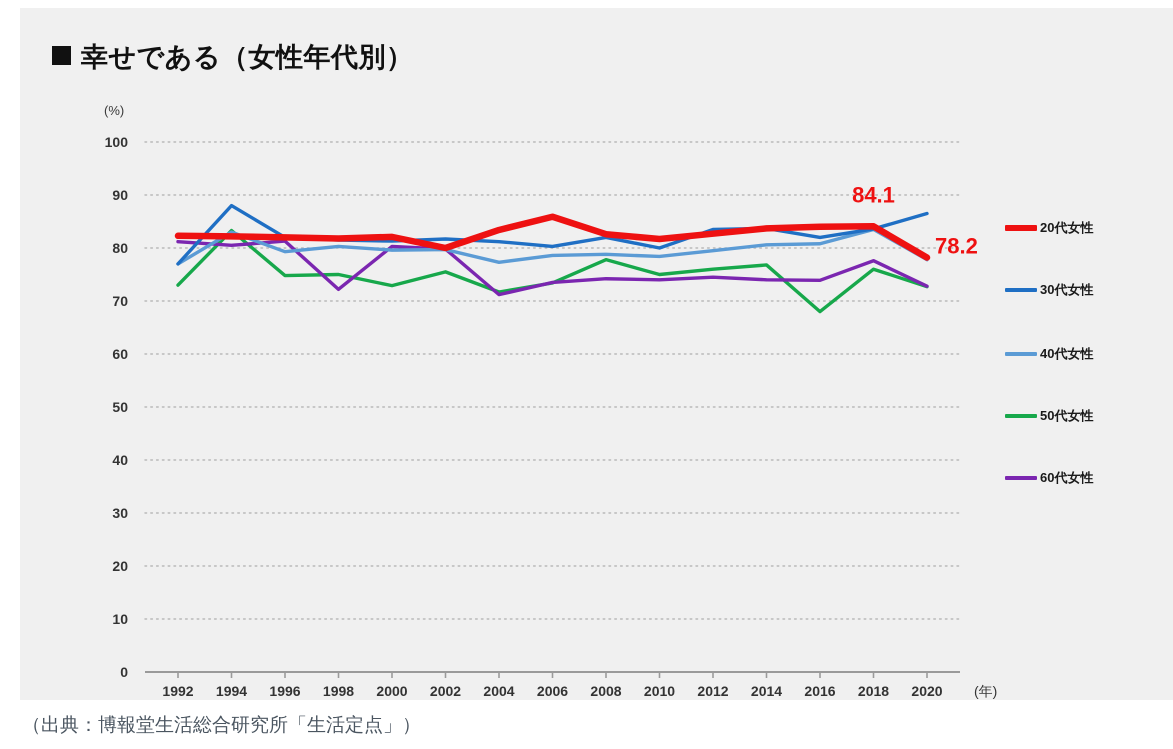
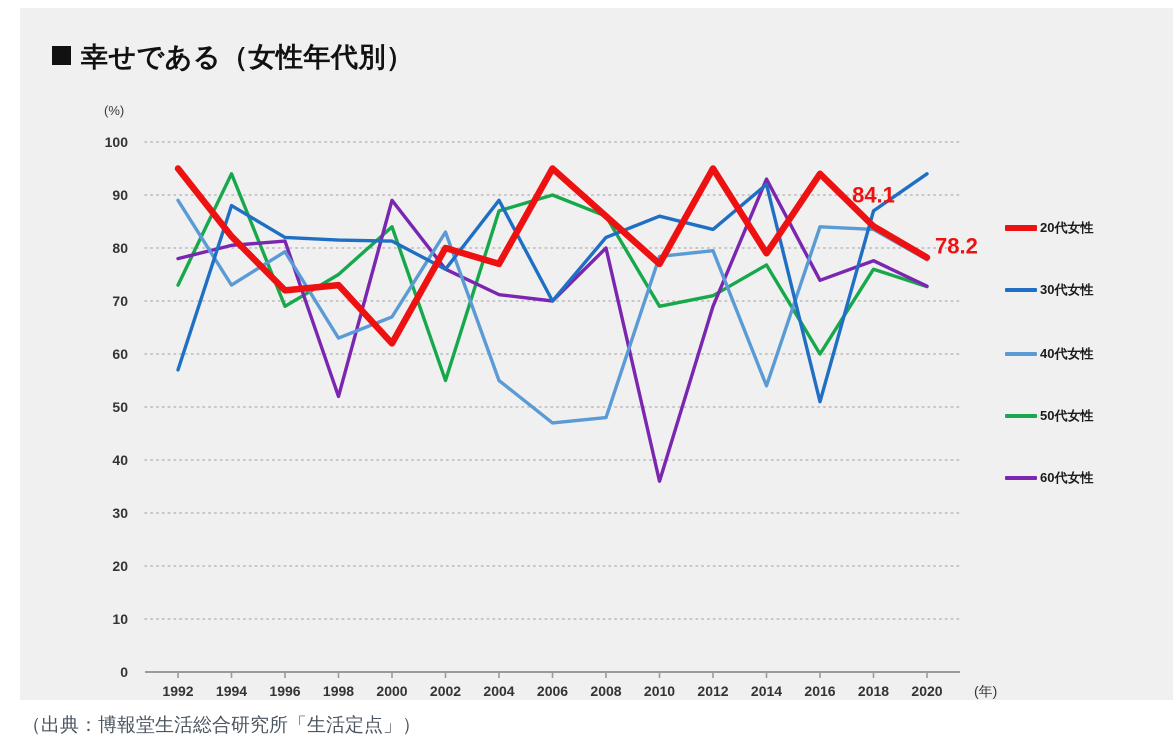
20代女性/1992: 82 -> 95
30代女性/1992: 77 -> 57
40代女性/1992: 77 -> 89
60代女性/1992: 81 -> 78
40代女性/1994: 83 -> 73
50代女性/1994: 83 -> 94
20代女性/1996: 82 -> 72
50代女性/1996: 75 -> 69
20代女性/1998: 82 -> 73
40代女性/1998: 80 -> 63
60代女性/1998: 72 -> 52
20代女性/2000: 82 -> 62
40代女性/2000: 80 -> 67
50代女性/2000: 73 -> 84
60代女性/2000: 80 -> 89
30代女性/2002: 82 -> 76
40代女性/2002: 80 -> 83
50代女性/2002: 76 -> 55
60代女性/2002: 80 -> 76
20代女性/2004: 83 -> 77
30代女性/2004: 81 -> 89
40代女性/2004: 77 -> 55
50代女性/2004: 72 -> 87
20代女性/2006: 86 -> 95
30代女性/2006: 80 -> 70
40代女性/2006: 79 -> 47
50代女性/2006: 73 -> 90
60代女性/2006: 74 -> 70
20代女性/2008: 83 -> 86
40代女性/2008: 79 -> 48
50代女性/2008: 78 -> 86
60代女性/2008: 74 -> 80
20代女性/2010: 82 -> 77
30代女性/2010: 80 -> 86
50代女性/2010: 75 -> 69
60代女性/2010: 74 -> 36
20代女性/2012: 83 -> 95
50代女性/2012: 76 -> 71
60代女性/2012: 74 -> 69
20代女性/2014: 84 -> 79
30代女性/2014: 84 -> 92
40代女性/2014: 81 -> 54
60代女性/2014: 74 -> 93
20代女性/2016: 84 -> 94
30代女性/2016: 82 -> 51
40代女性/2016: 81 -> 84
50代女性/2016: 68 -> 60
30代女性/2018: 84 -> 87
30代女性/2020: 86 -> 94
